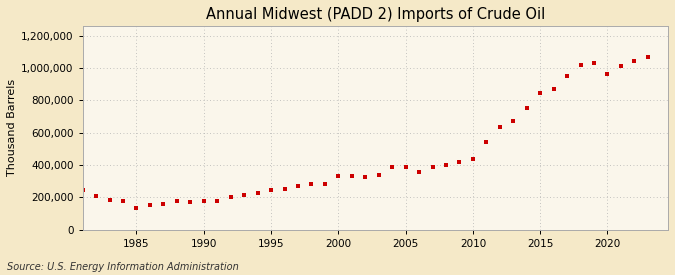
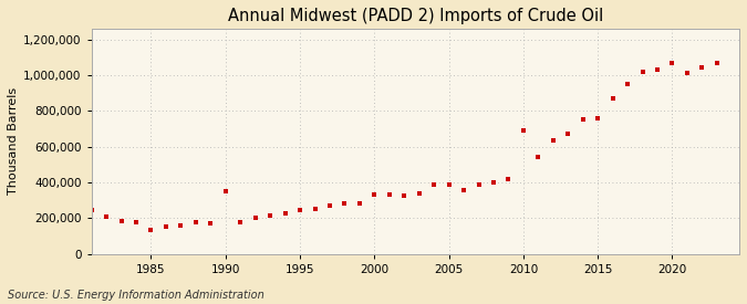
1990: 180,000 -> 350,000
2010: 440,000 -> 690,000
2015: 840,000 -> 760,000
2020: 960,000 -> 1,070,000
